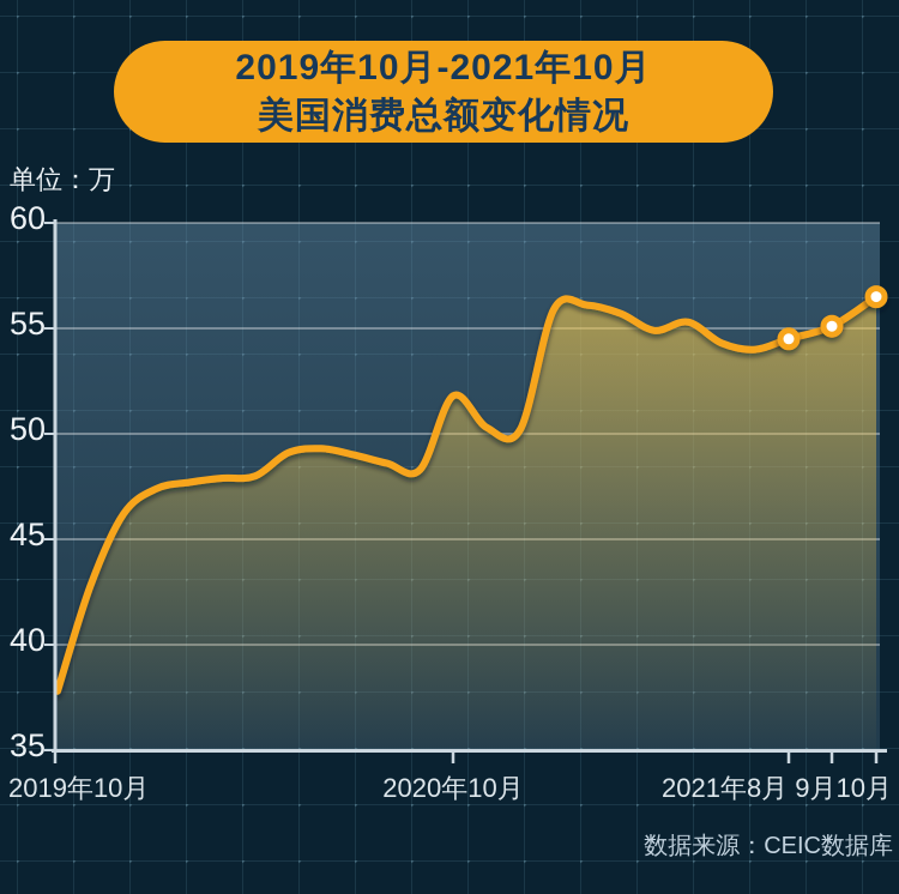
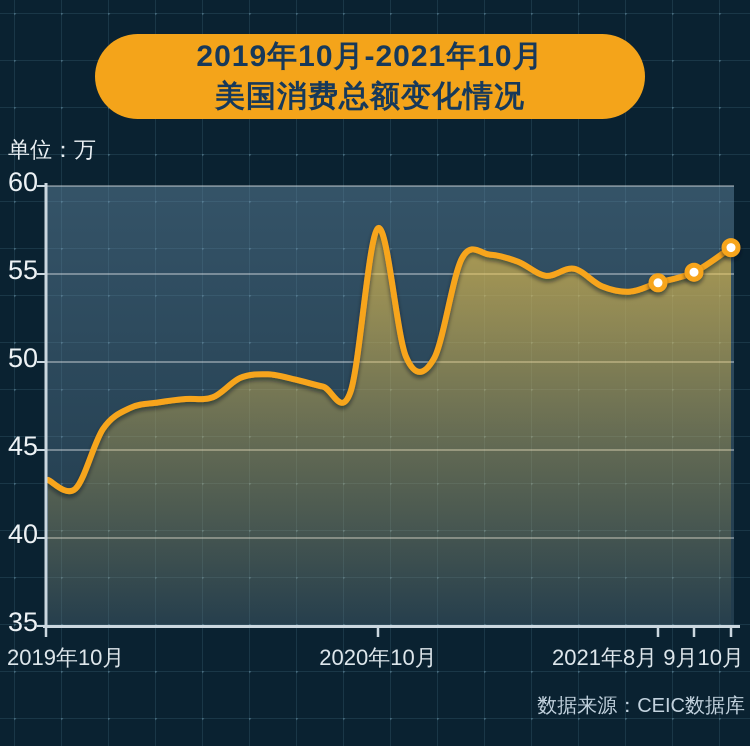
2019年10月: 37.8 -> 43.3
2020年10月: 51.8 -> 57.6
